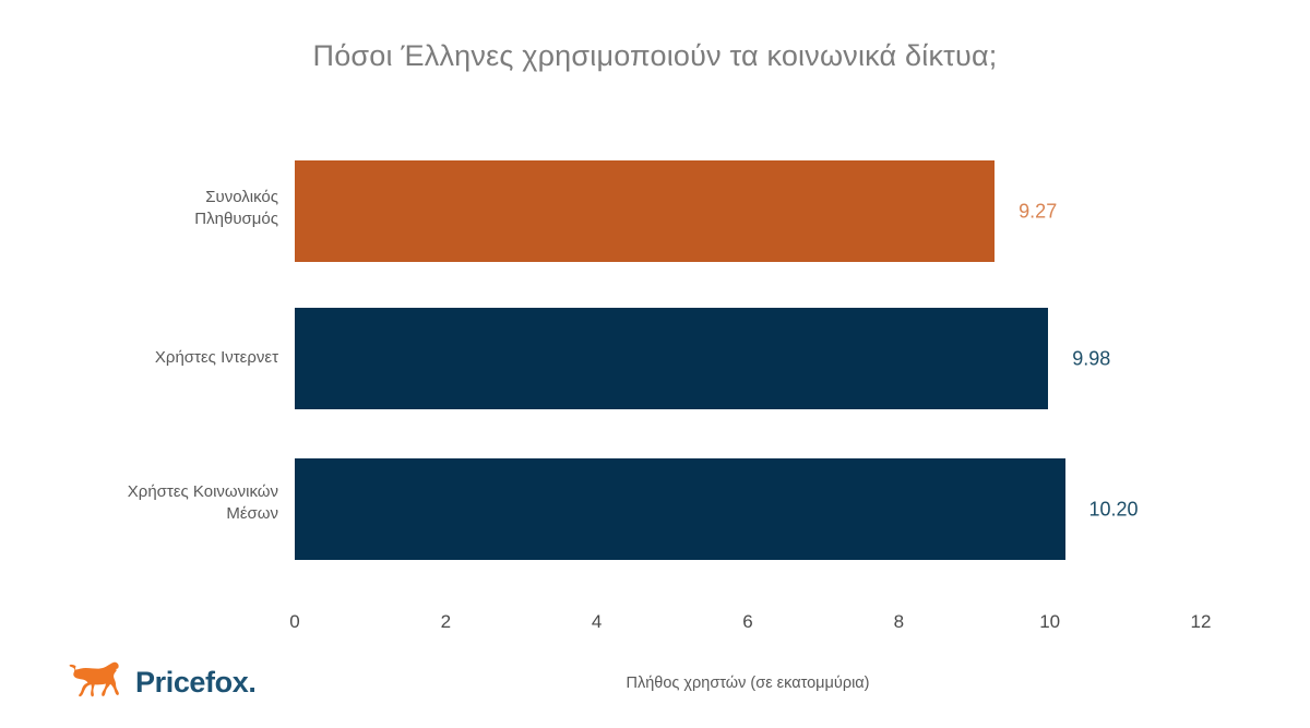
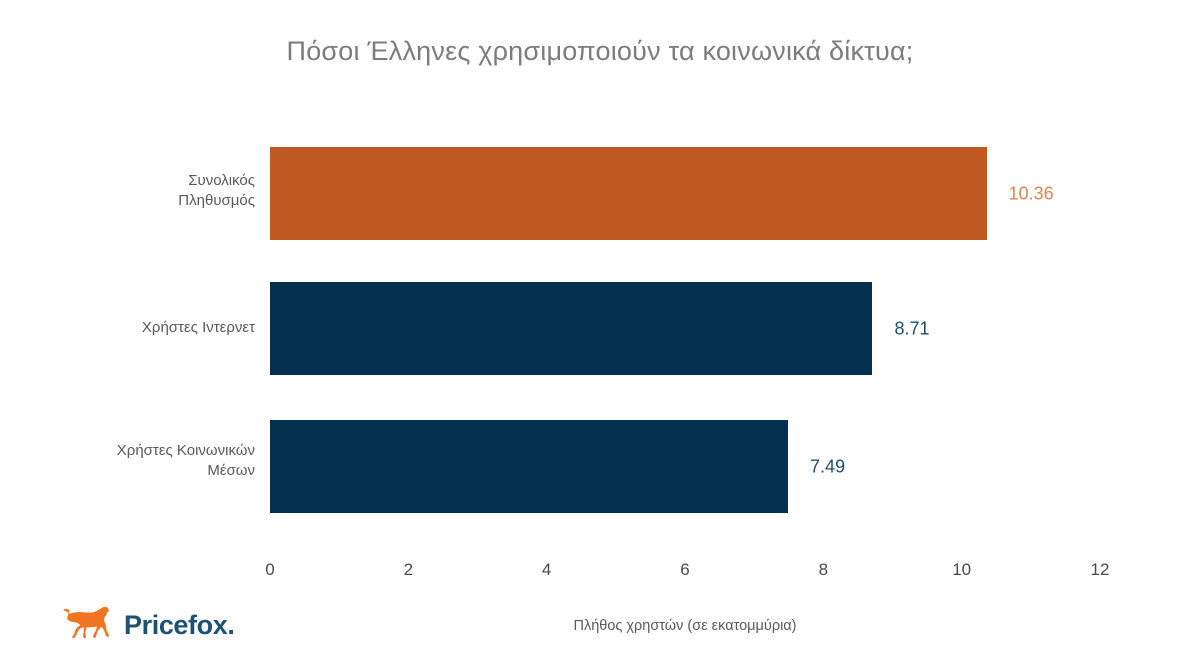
Συνολικός Πληθυσμός: 9.27 -> 10.36
Χρήστες Ιντερνετ: 9.98 -> 8.71
Χρήστες Κοινωνικών Μέσων: 10.20 -> 7.49
